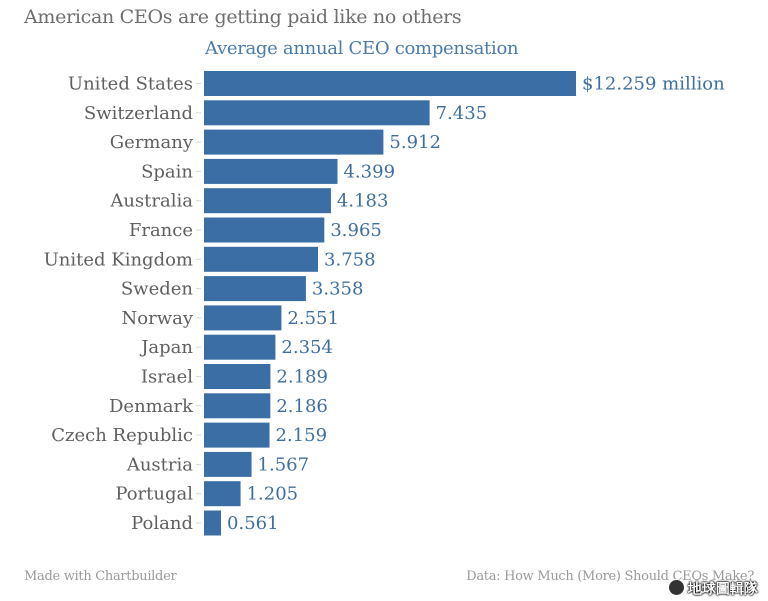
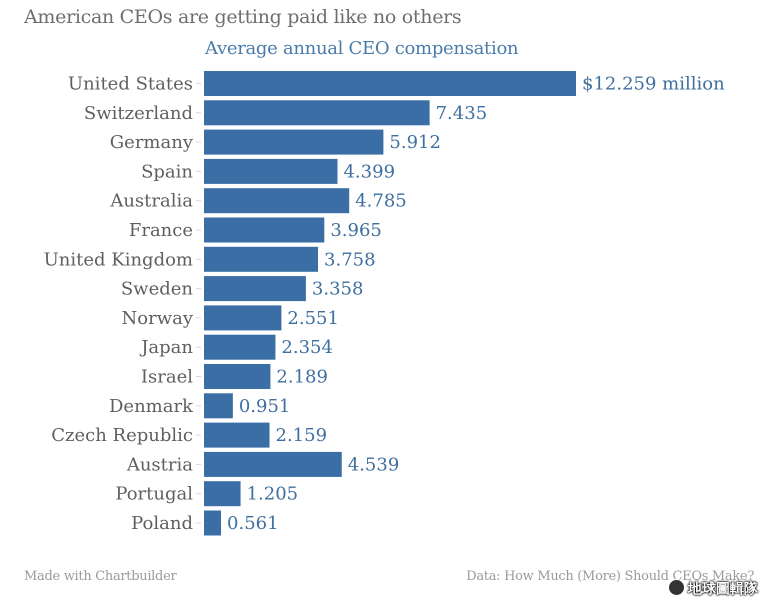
Australia: 4.183 -> 4.785
Denmark: 2.186 -> 0.951
Austria: 1.567 -> 4.539
